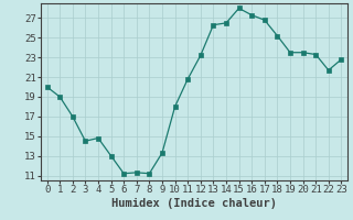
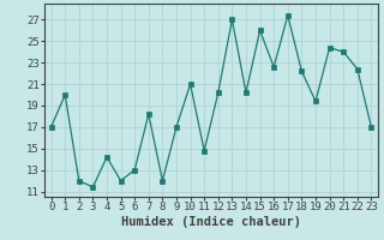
0: 20.0 -> 17.0
1: 19.0 -> 20.0
2: 17.0 -> 12.0
3: 14.5 -> 11.4
4: 14.8 -> 14.2
5: 13.0 -> 12.0
6: 11.2 -> 13.0
7: 11.3 -> 18.2
8: 11.2 -> 12.0
9: 13.3 -> 17.0
10: 18.0 -> 21.0
11: 20.8 -> 14.8
12: 23.2 -> 20.2
13: 26.3 -> 27.0
14: 26.5 -> 20.2
15: 28.0 -> 26.0
16: 27.3 -> 22.6
17: 26.8 -> 27.4
18: 25.2 -> 22.2
19: 23.5 -> 19.4
20: 23.5 -> 24.4
21: 23.3 -> 24.0
22: 21.7 -> 22.4
23: 22.8 -> 17.0
